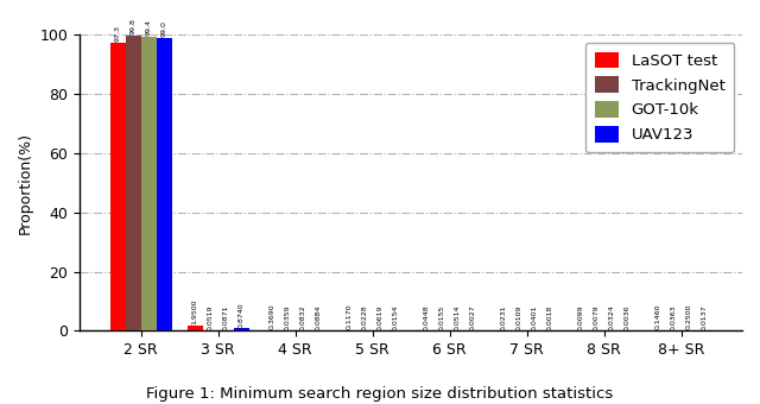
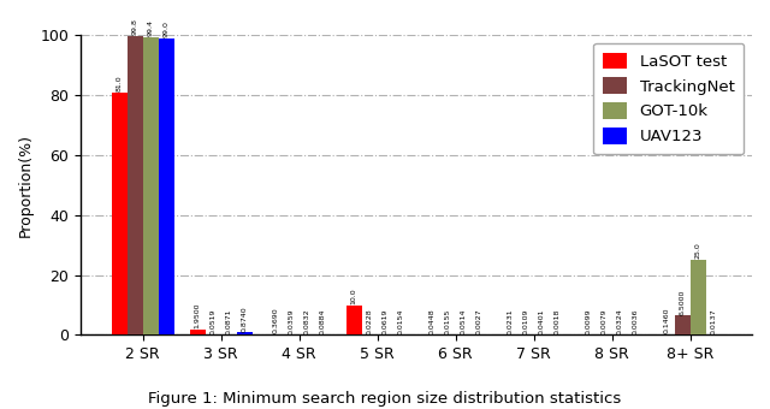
LaSOT test/2 SR: 97.3 -> 81.0
LaSOT test/5 SR: 0.1 -> 10.0
TrackingNet/8+ SR: 0.0 -> 6.5
GOT-10k/8+ SR: 0.2 -> 25.0
